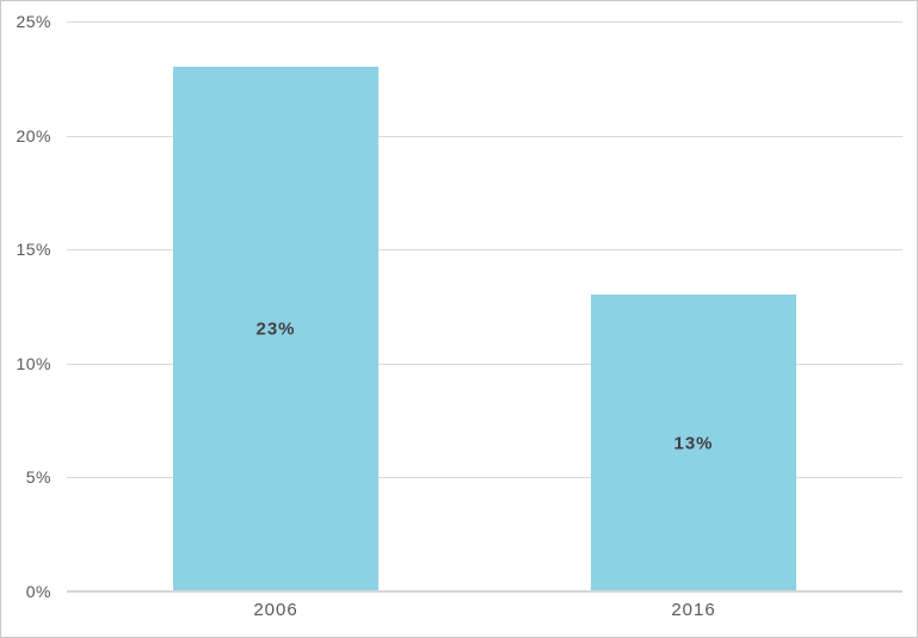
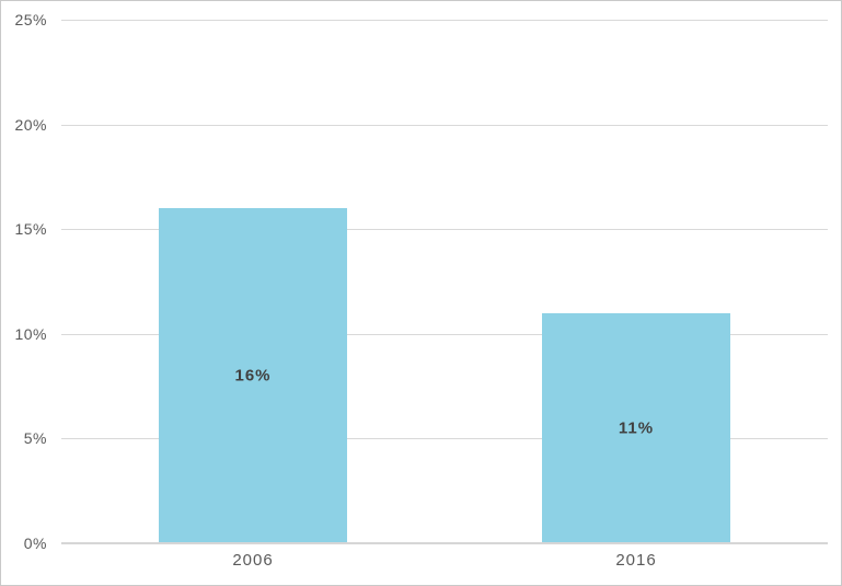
2006: 23% -> 16%
2016: 13% -> 11%
